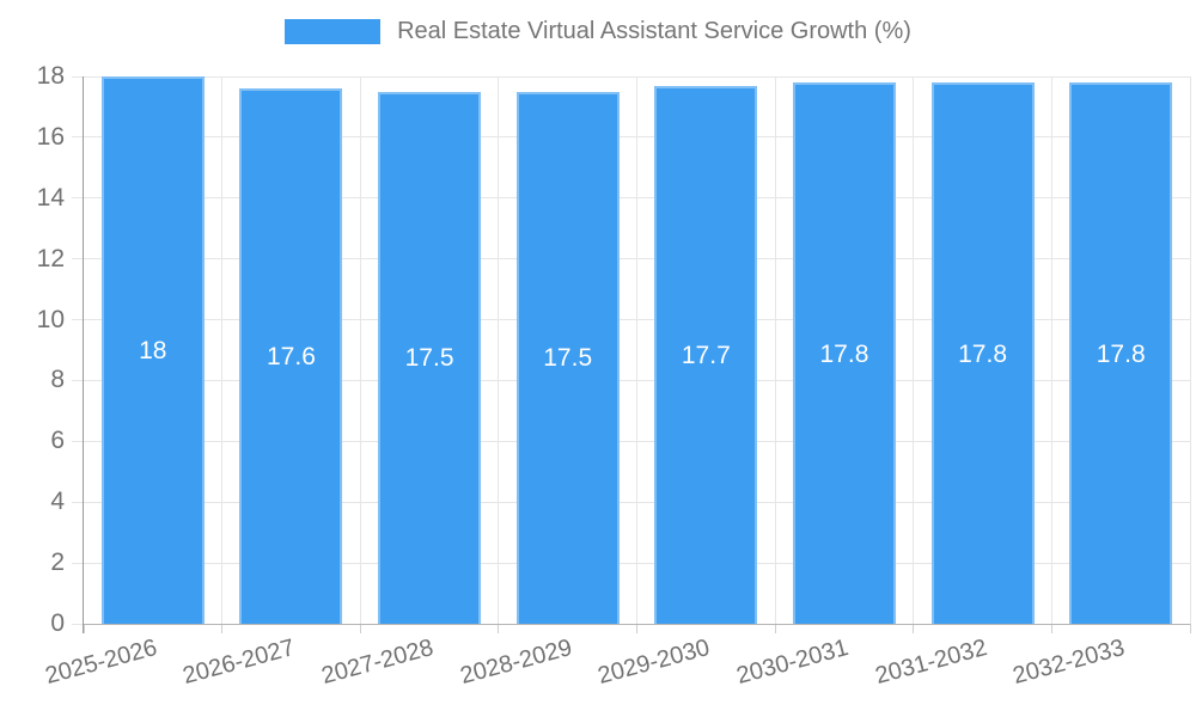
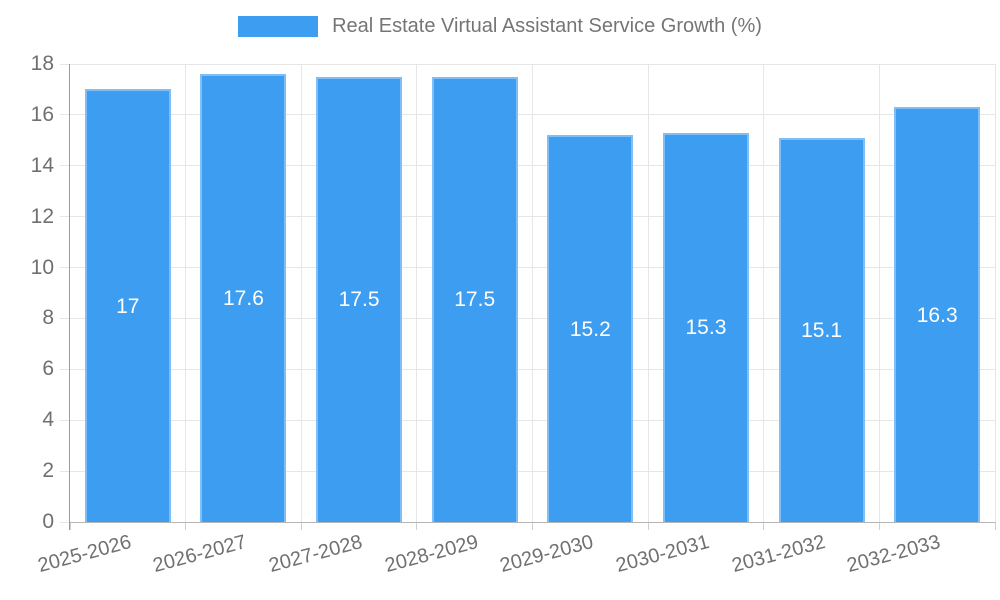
2025-2026: 18 -> 17
2029-2030: 17.7 -> 15.2
2030-2031: 17.8 -> 15.3
2031-2032: 17.8 -> 15.1
2032-2033: 17.8 -> 16.3
